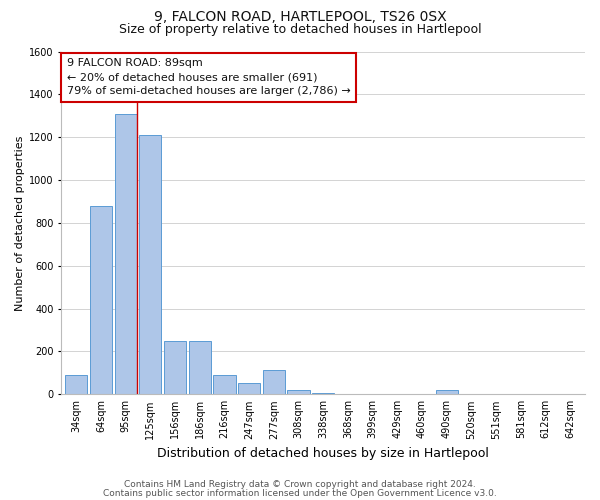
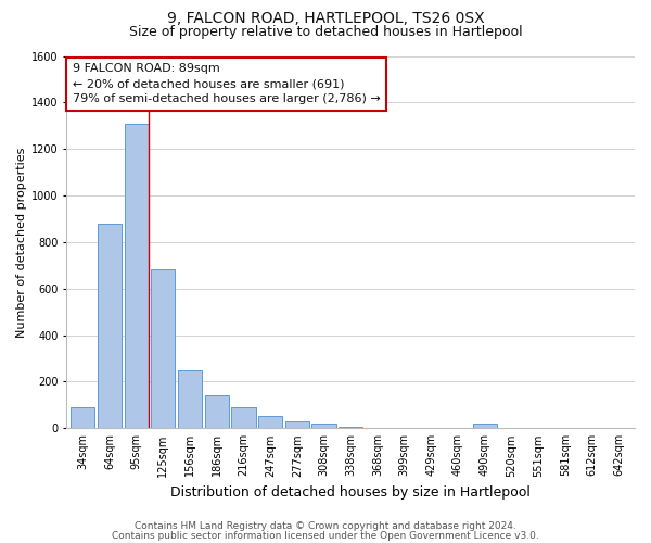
125sqm: 1210 -> 685
186sqm: 250 -> 140
277sqm: 115 -> 28
